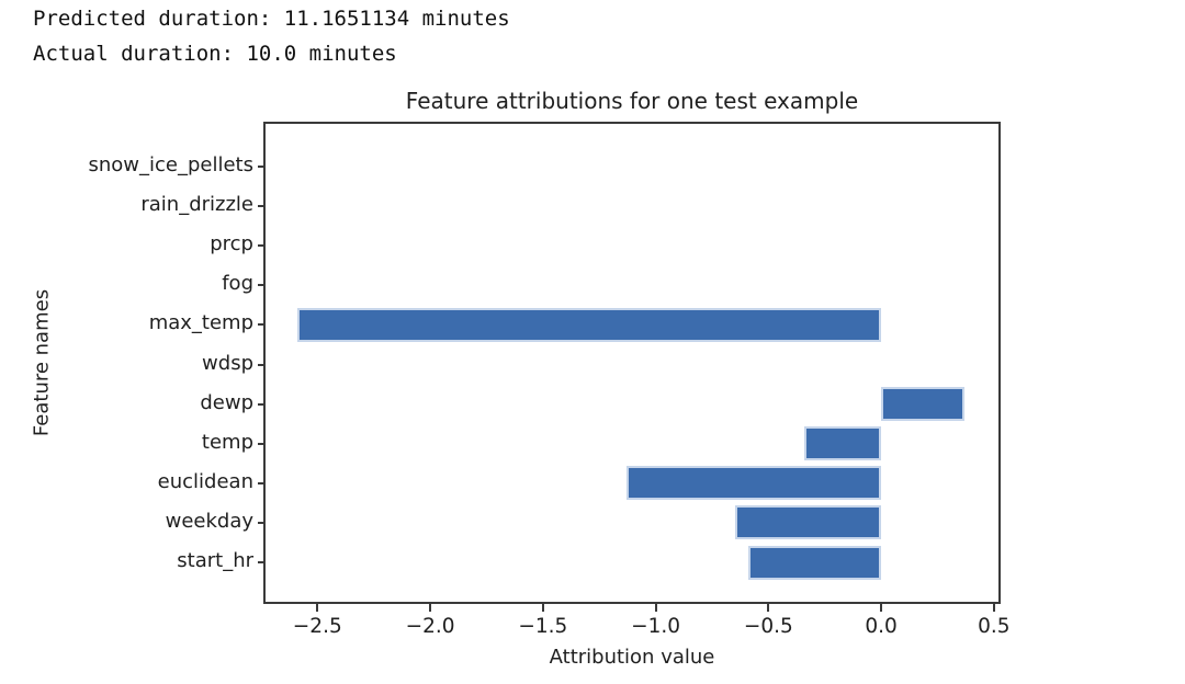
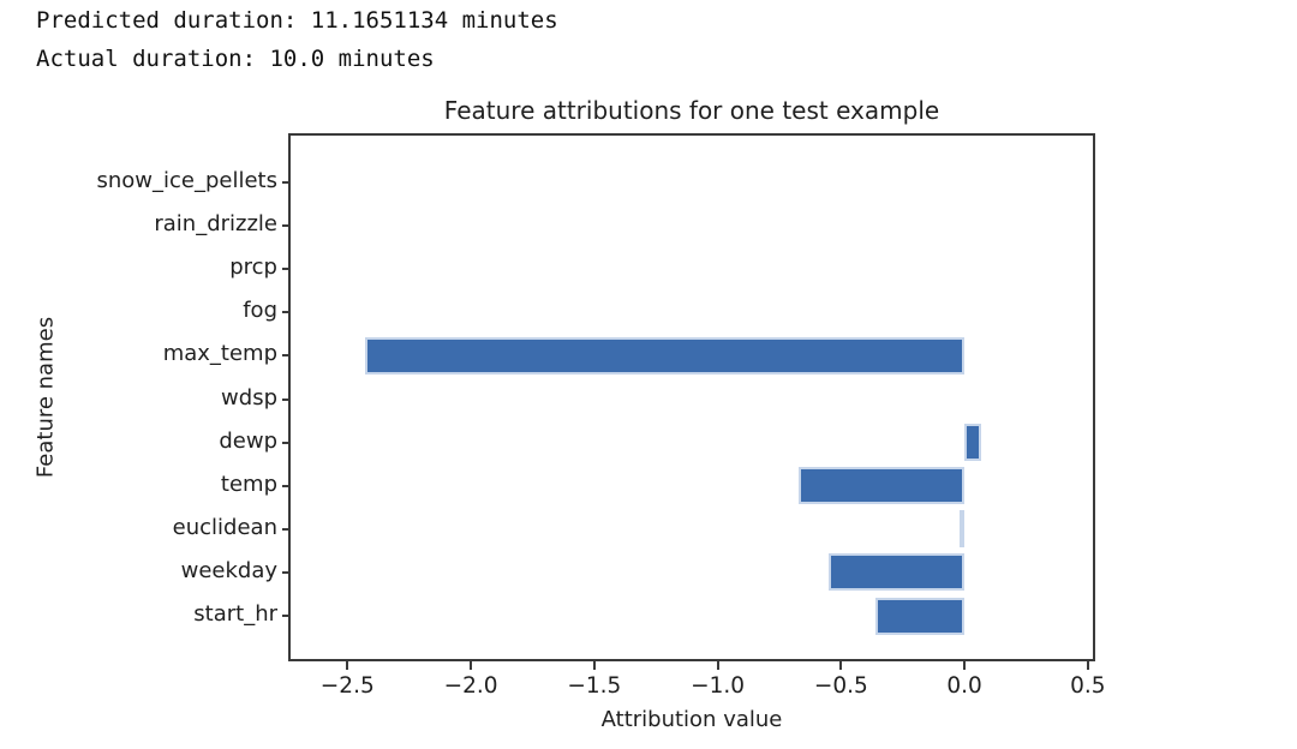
max_temp: -2.59 -> -2.43
dewp: 0.37 -> 0.07
temp: -0.34 -> -0.67
euclidean: -1.13 -> -0.02
weekday: -0.65 -> -0.55
start_hr: -0.59 -> -0.36
